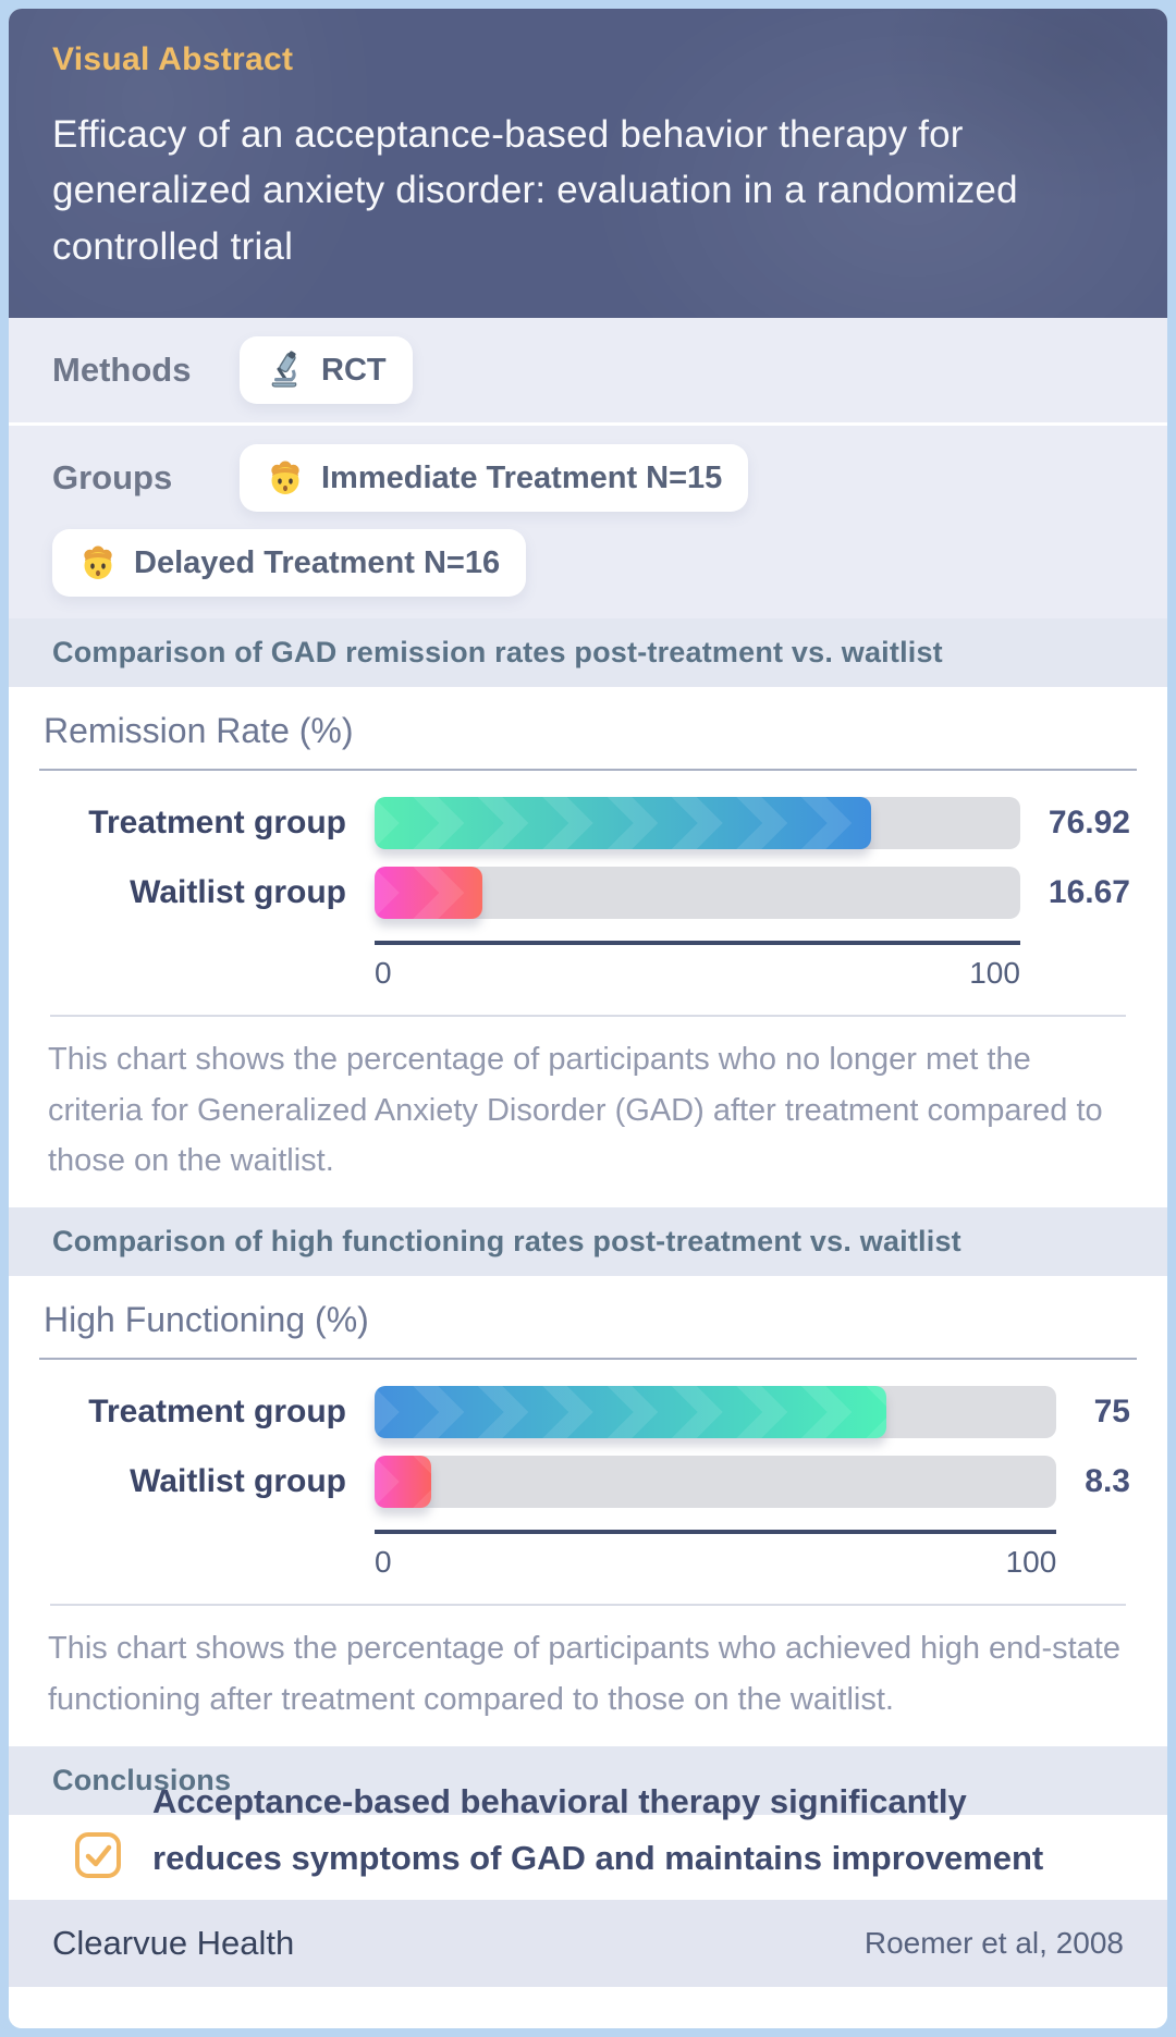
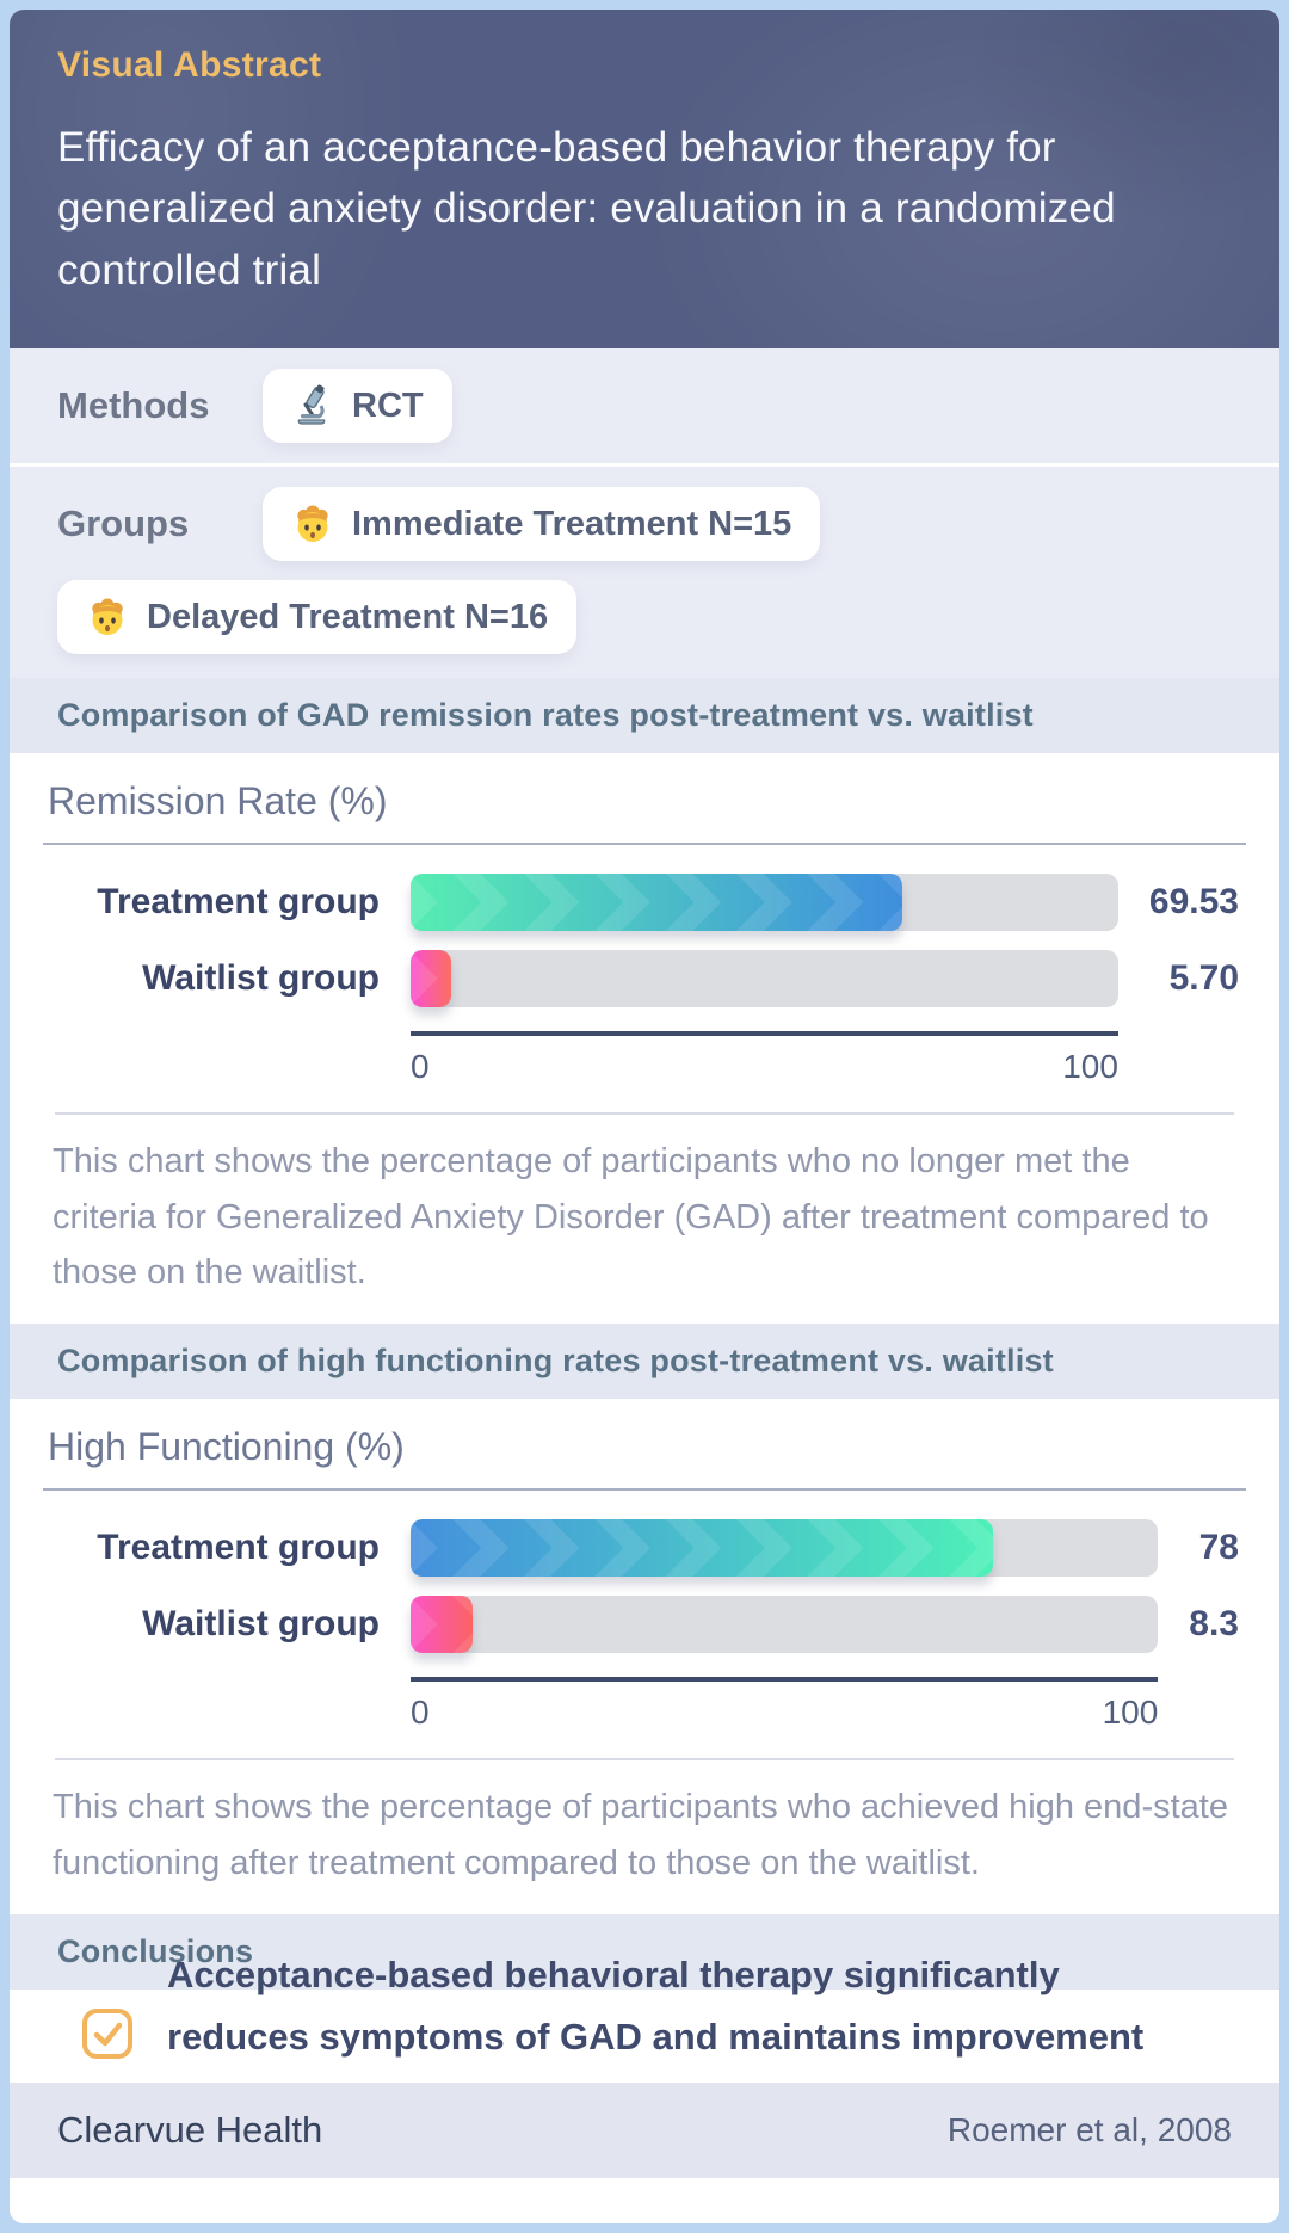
Remission Rate (%)/Treatment group: 76.92 -> 69.53
Remission Rate (%)/Waitlist group: 16.67 -> 5.70
High Functioning (%)/Treatment group: 75 -> 78
